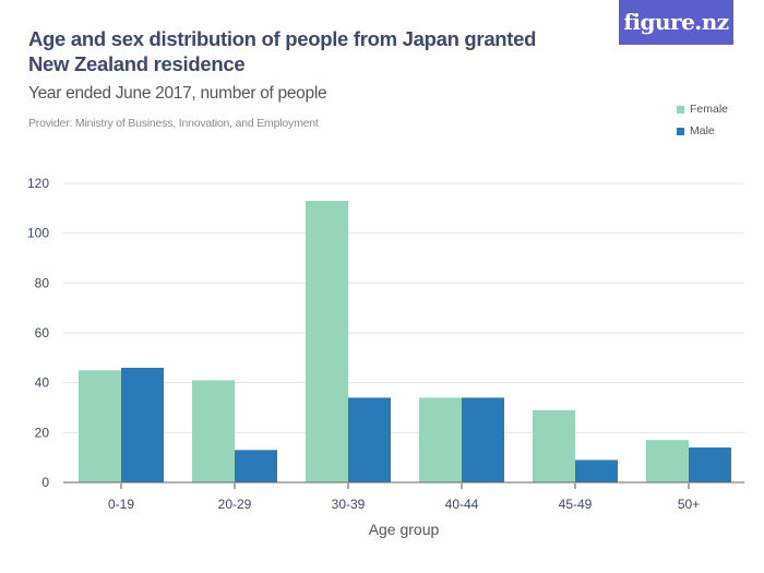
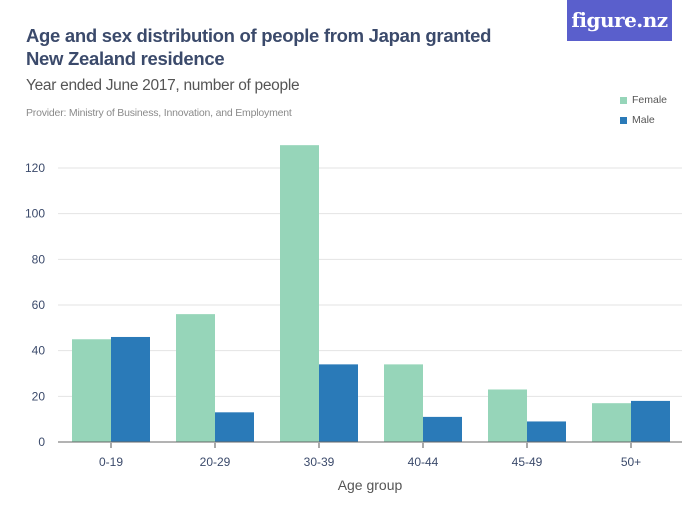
Female/20-29: 41 -> 56
Female/30-39: 113 -> 130
Male/40-44: 34 -> 11
Female/45-49: 29 -> 23
Male/50+: 14 -> 18
